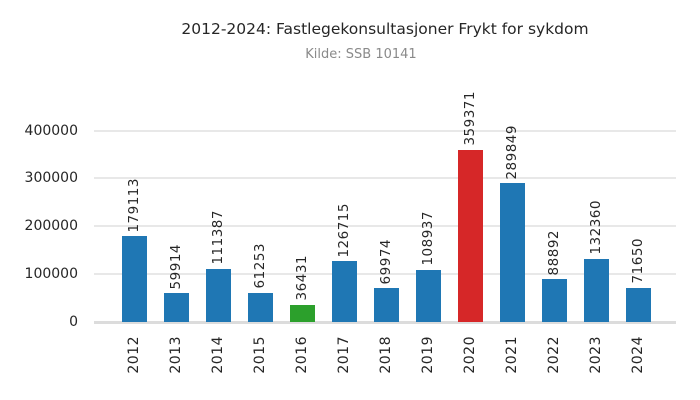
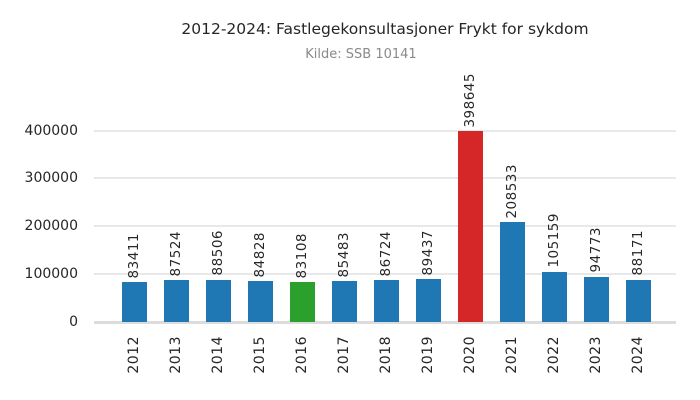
2012: 179113 -> 83411
2013: 59914 -> 87524
2014: 111387 -> 88506
2015: 61253 -> 84828
2016: 36431 -> 83108
2017: 126715 -> 85483
2018: 69974 -> 86724
2019: 108937 -> 89437
2020: 359371 -> 398645
2021: 289849 -> 208533
2022: 88892 -> 105159
2023: 132360 -> 94773
2024: 71650 -> 88171
